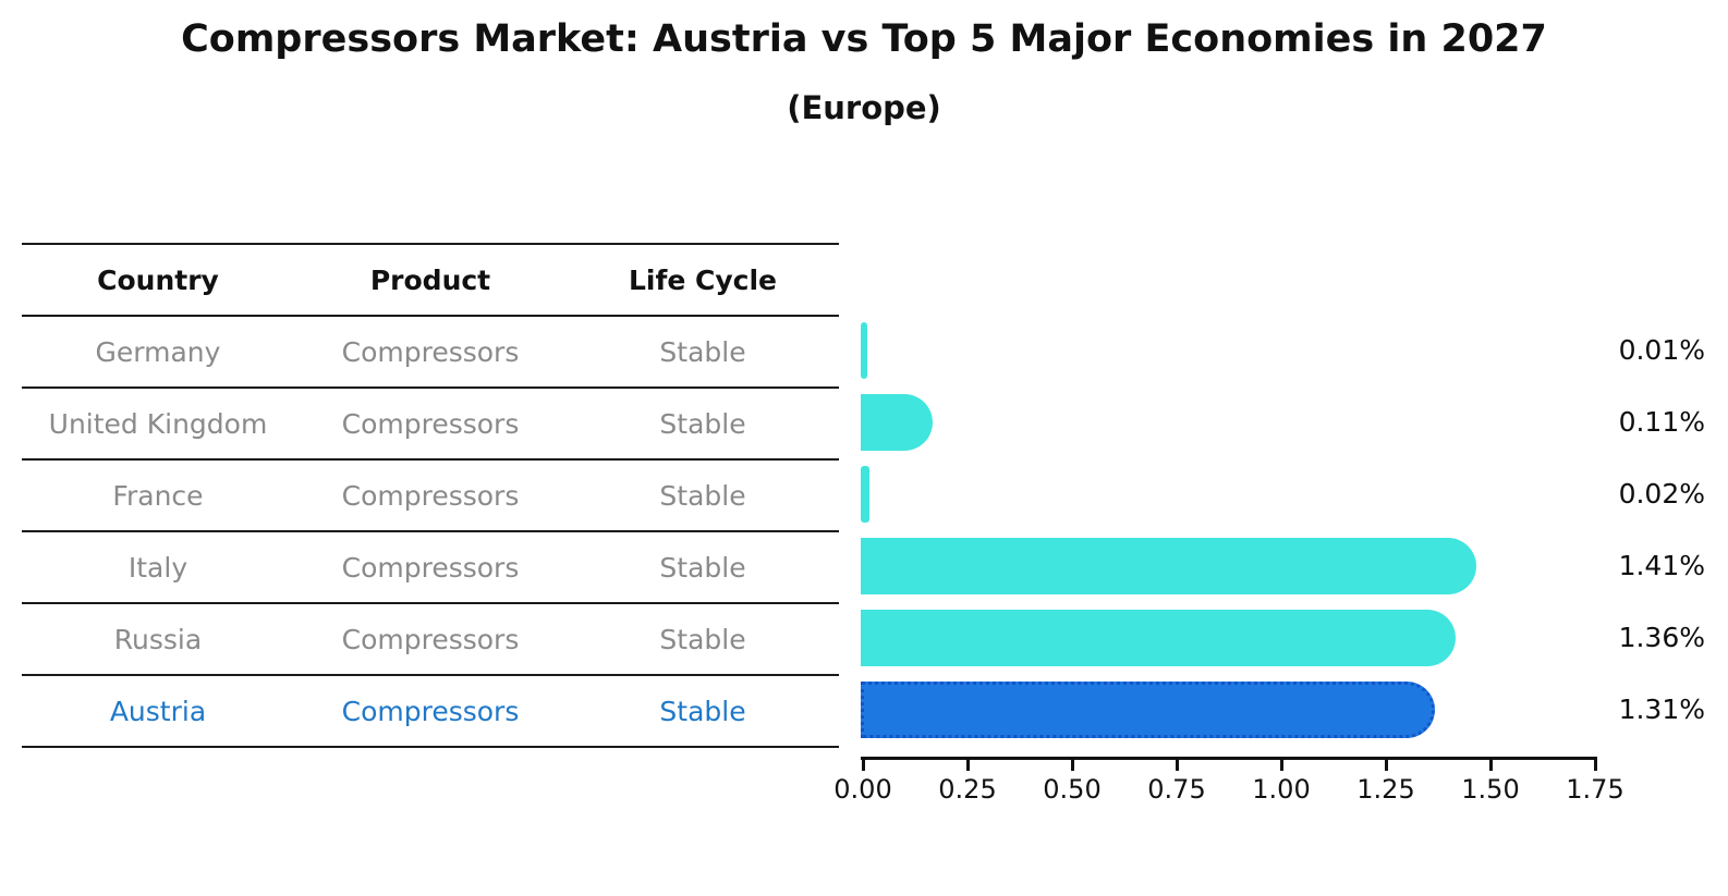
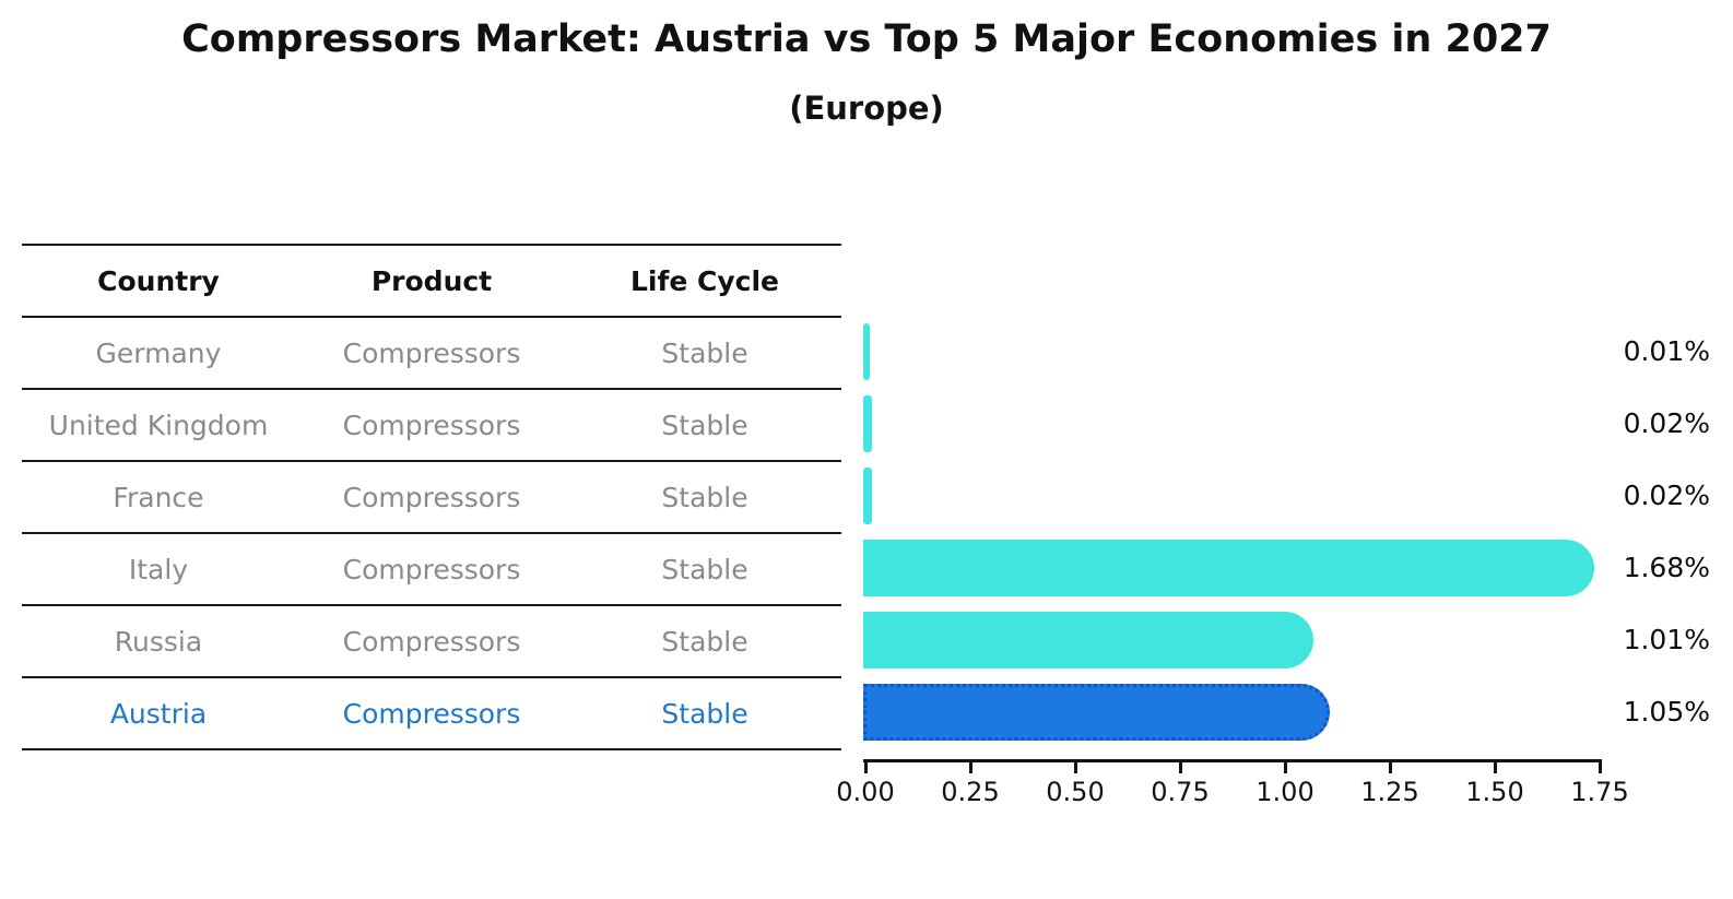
United Kingdom: 0.11% -> 0.02%
Italy: 1.41% -> 1.68%
Russia: 1.36% -> 1.01%
Austria: 1.31% -> 1.05%
